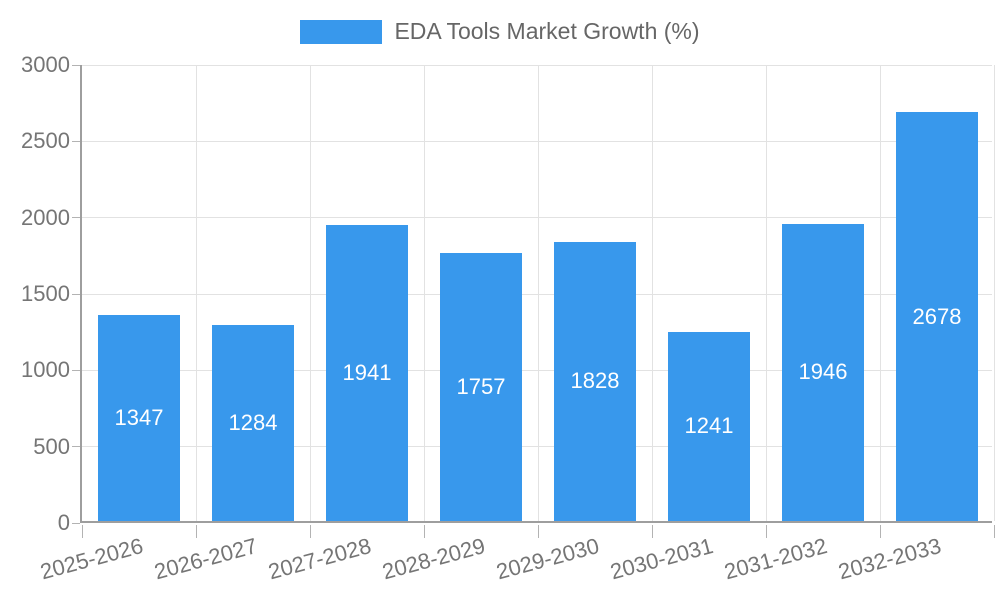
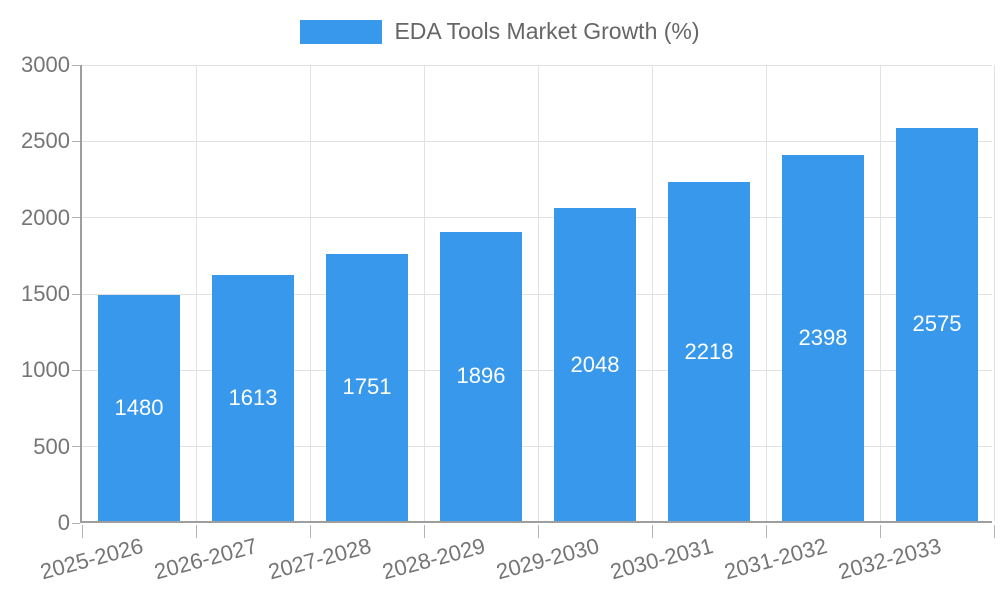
2025-2026: 1347 -> 1480
2026-2027: 1284 -> 1613
2027-2028: 1941 -> 1751
2028-2029: 1757 -> 1896
2029-2030: 1828 -> 2048
2030-2031: 1241 -> 2218
2031-2032: 1946 -> 2398
2032-2033: 2678 -> 2575
